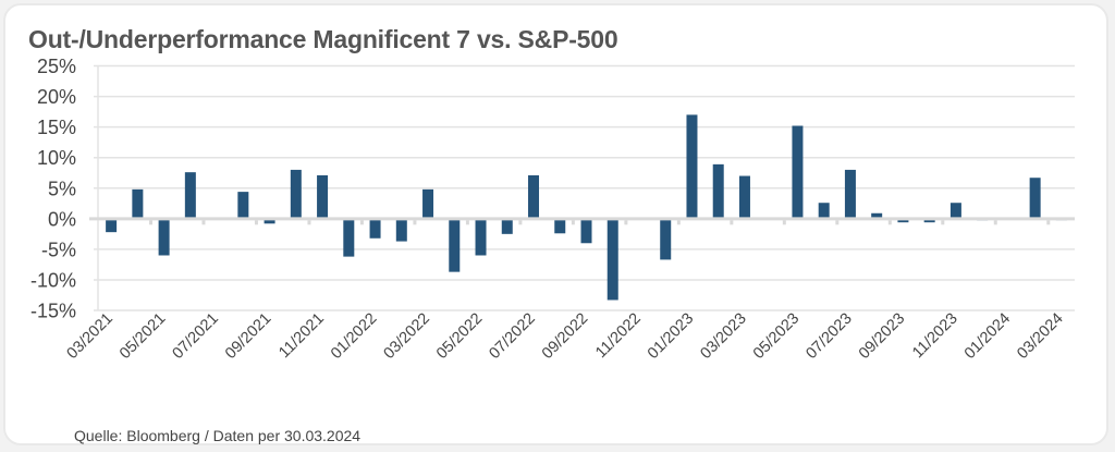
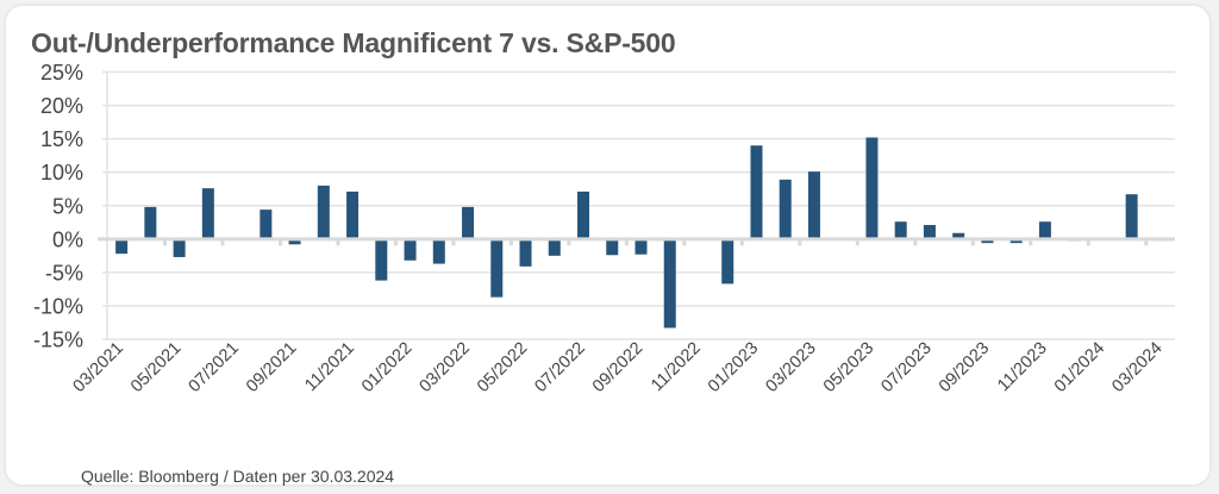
05/2021: -6% -> -3%
05/2022: -6% -> -4%
09/2022: -4% -> -2%
01/2023: 17% -> 14%
03/2023: 7% -> 10%
07/2023: 8% -> 2%
